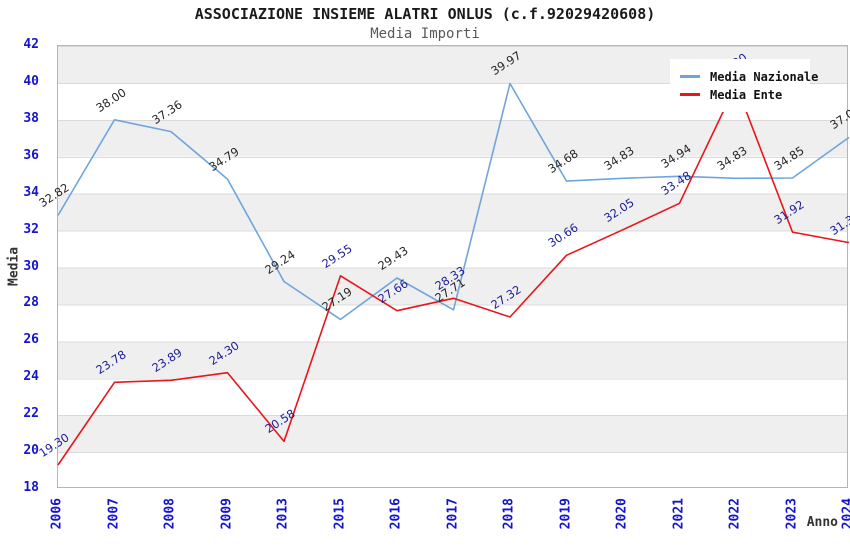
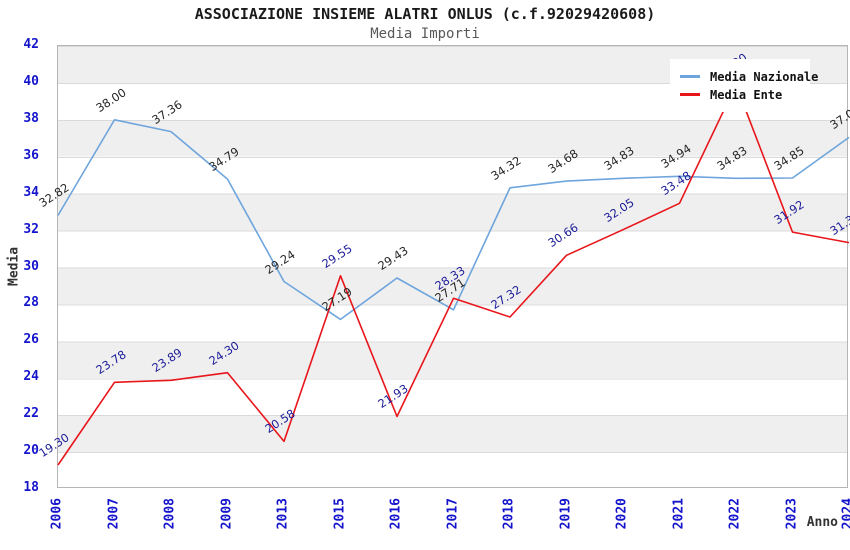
Media Ente/2016: 27.66 -> 21.93
Media Nazionale/2018: 39.97 -> 34.32
